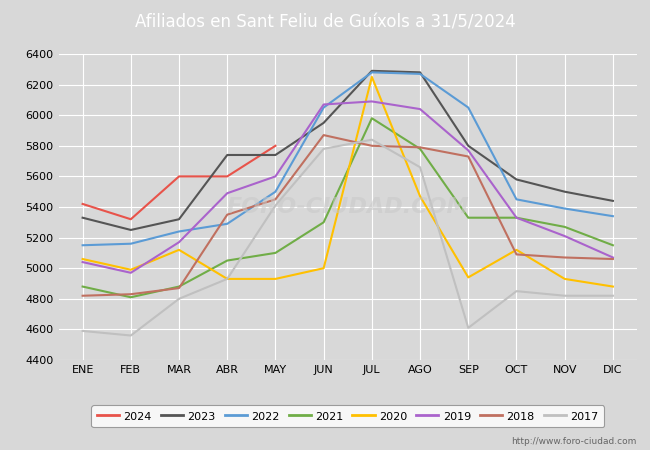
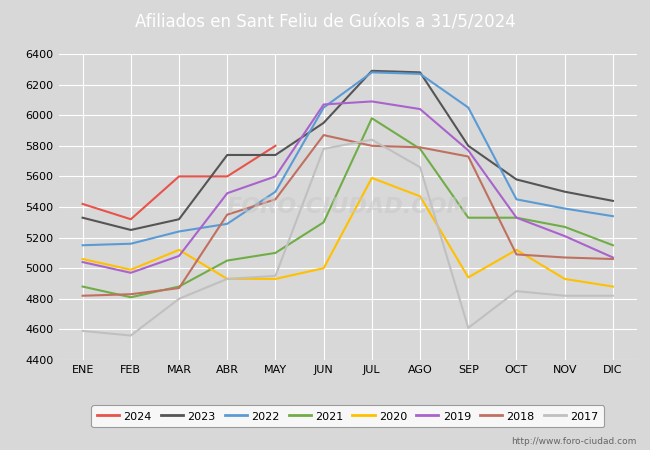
2019/MAR: 5170 -> 5080
2017/MAY: 5410 -> 4950
2020/JUL: 6250 -> 5590
